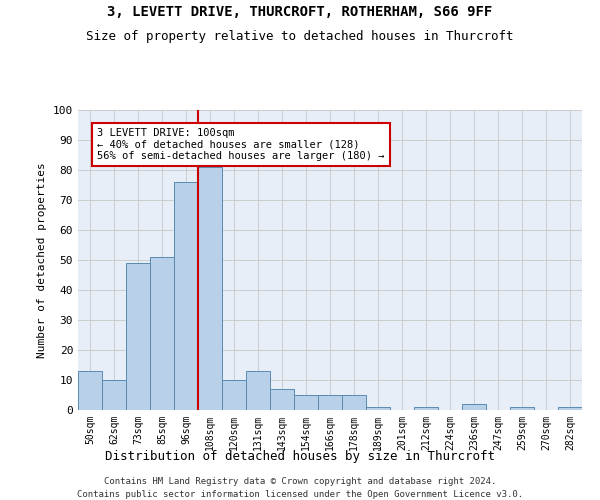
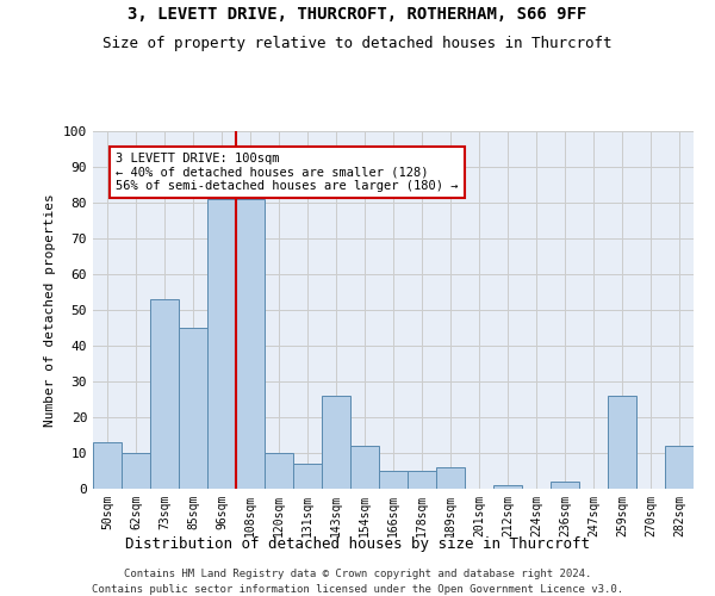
73sqm: 49 -> 53
85sqm: 51 -> 45
96sqm: 76 -> 81
131sqm: 13 -> 7
143sqm: 7 -> 26
154sqm: 5 -> 12
189sqm: 1 -> 6
259sqm: 1 -> 26
282sqm: 1 -> 12
